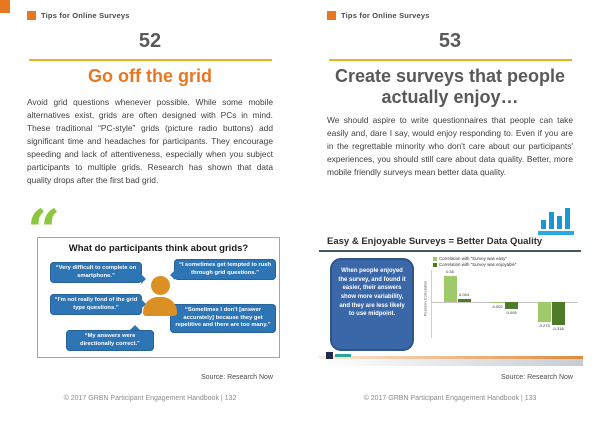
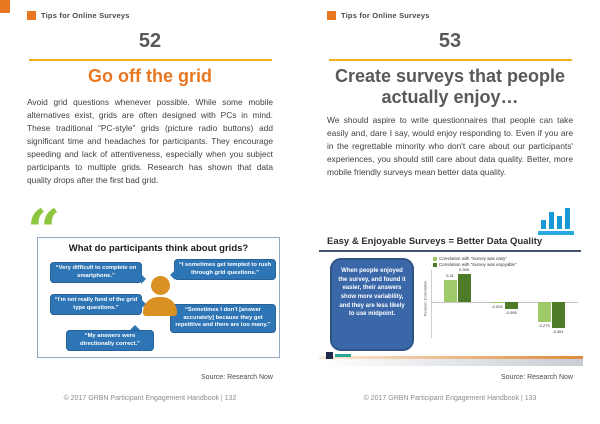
Correlation with “Survey was easy”/Variability: 0.36 -> 0.31
Correlation with “Survey was enjoyable”/Variability: 0.044 -> 0.395
Correlation with “Survey was enjoyable”/Midpoint Response: -0.318 -> -0.361
